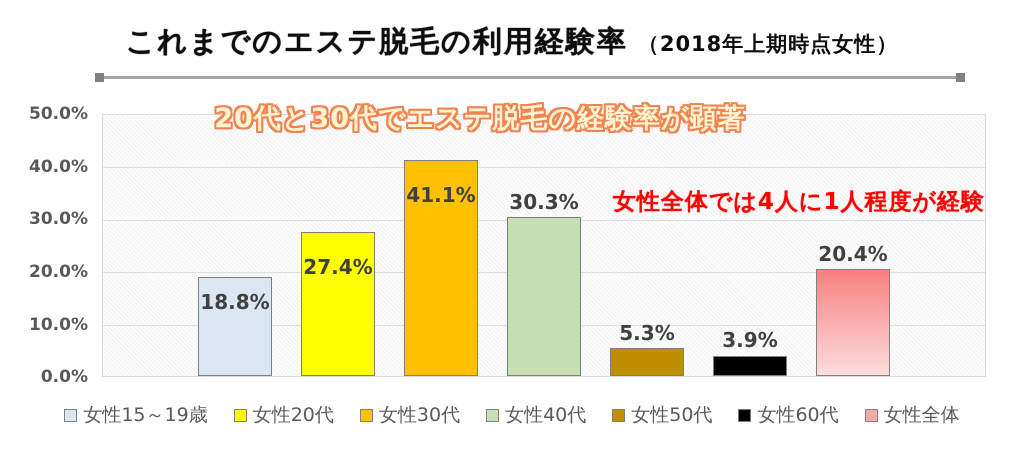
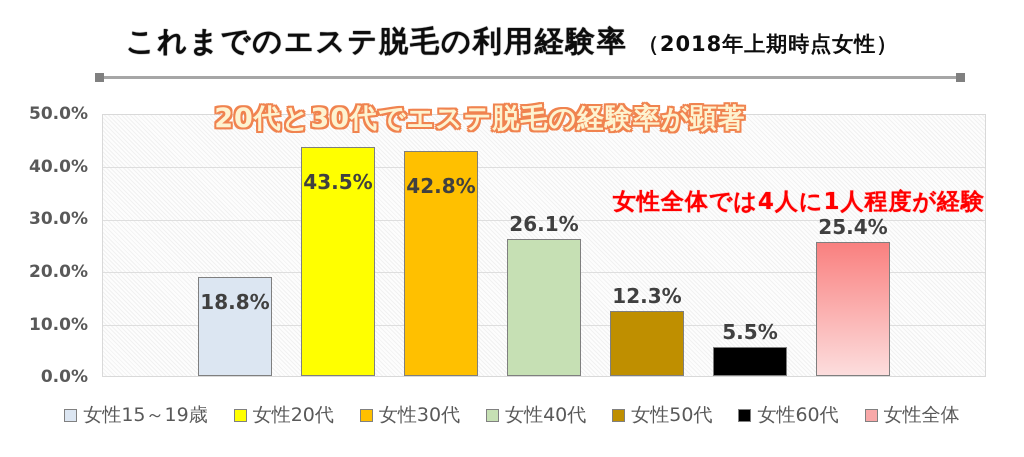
女性20代: 27.4% -> 43.5%
女性30代: 41.1% -> 42.8%
女性40代: 30.3% -> 26.1%
女性50代: 5.3% -> 12.3%
女性60代: 3.9% -> 5.5%
女性全体: 20.4% -> 25.4%
